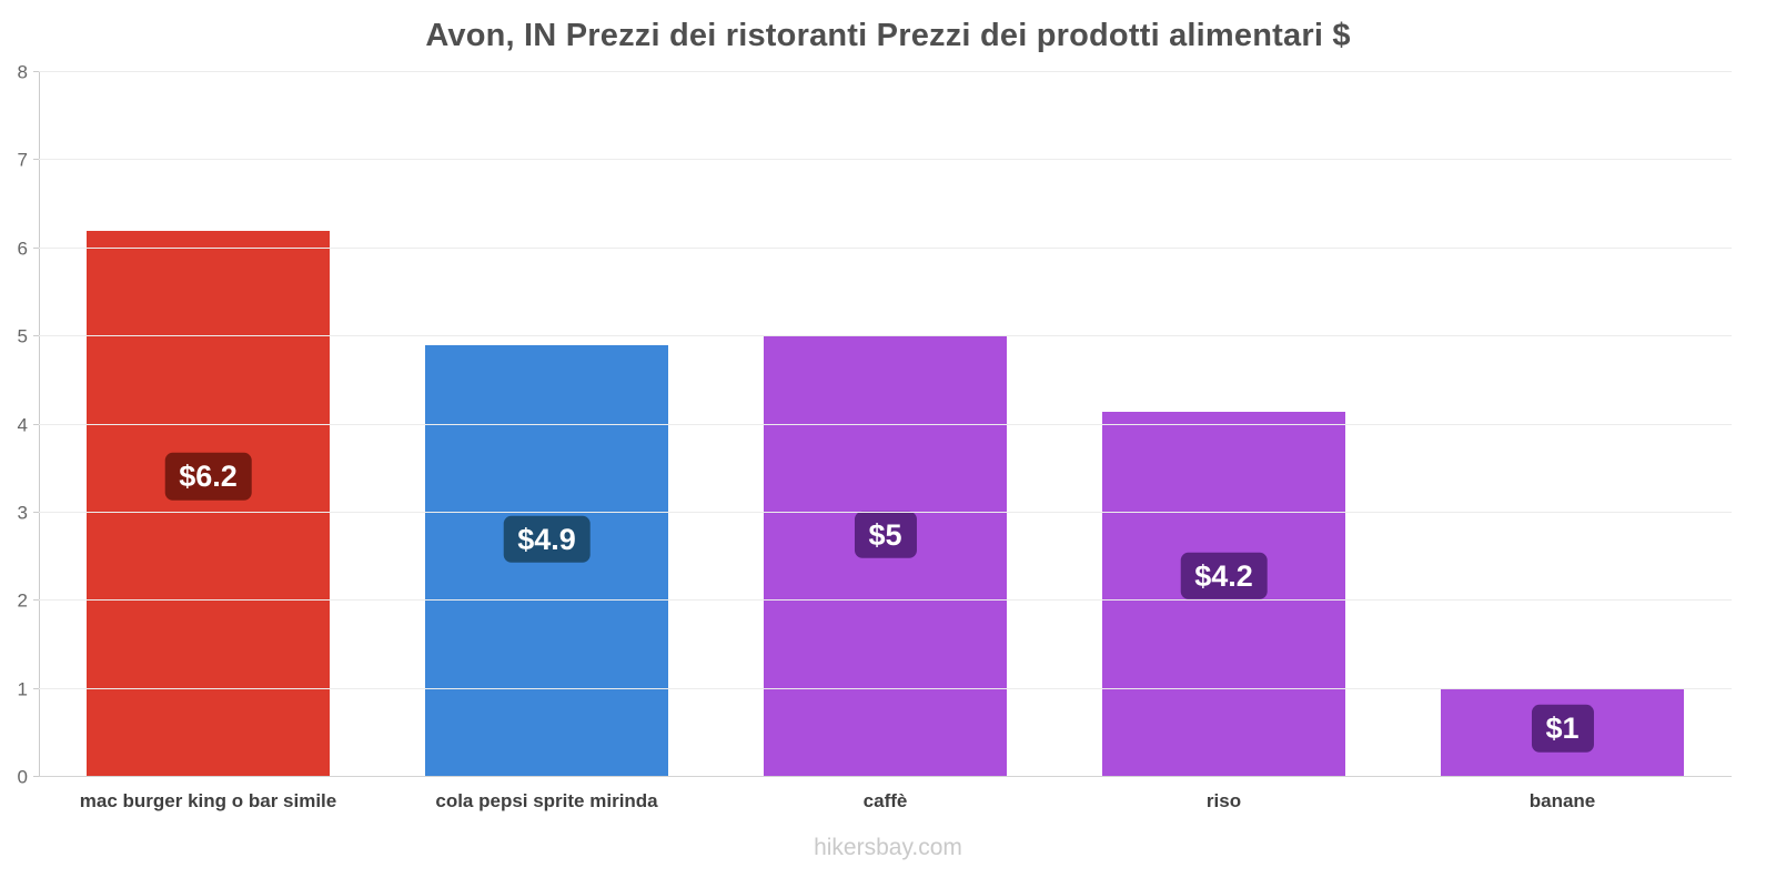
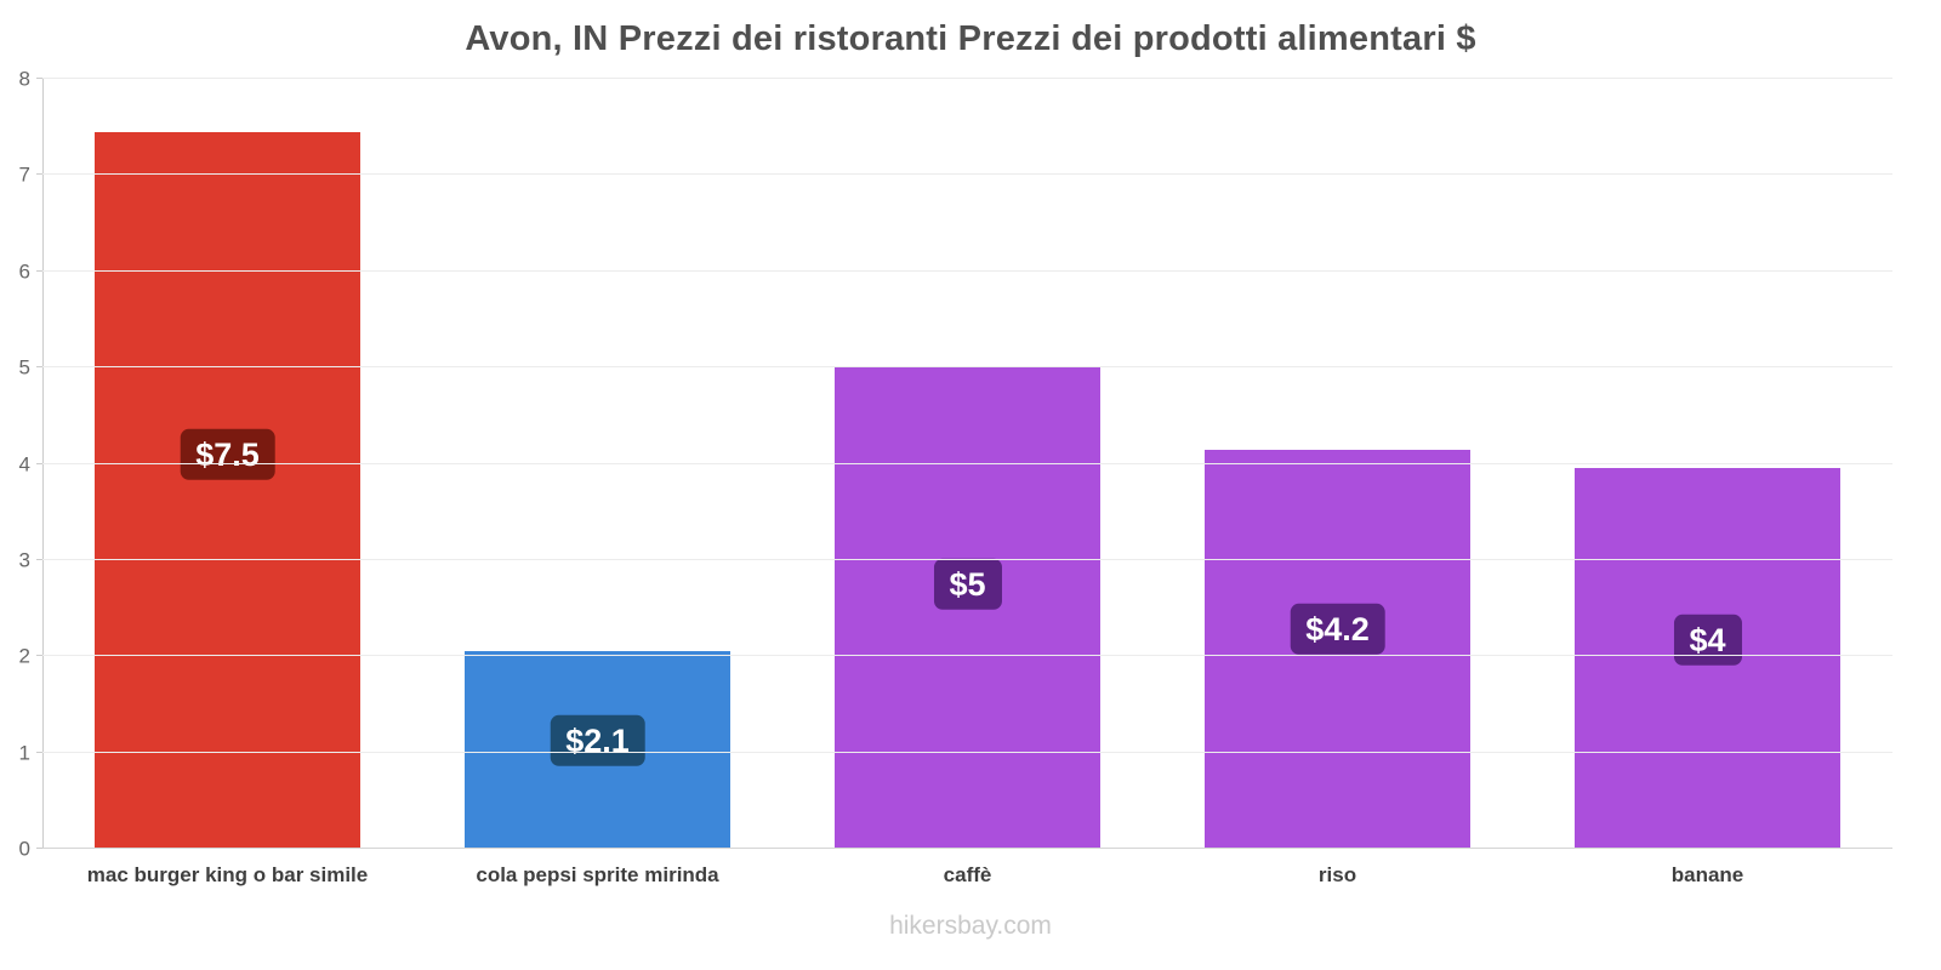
mac burger king o bar simile: $6.2 -> $7.5
cola pepsi sprite mirinda: $4.9 -> $2.1
banane: $1 -> $4
